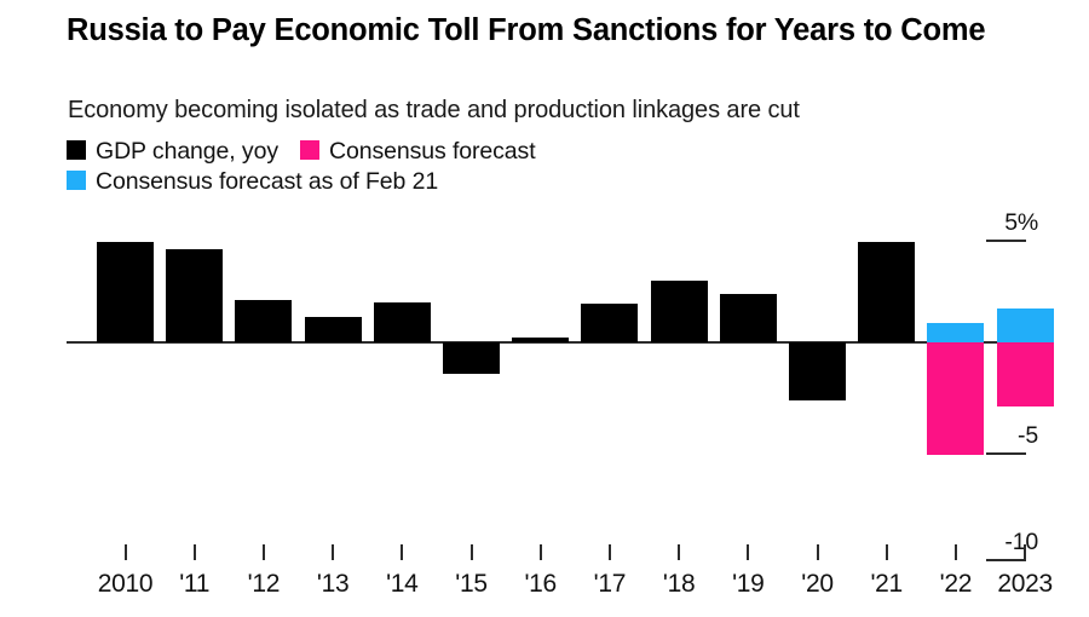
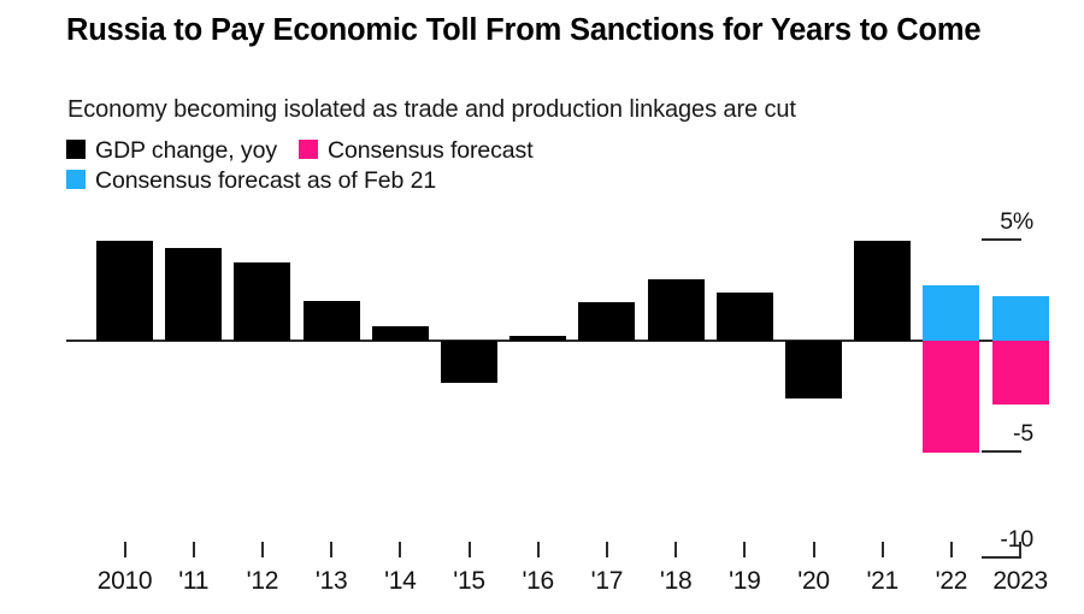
GDP change, yoy/'12: 2.0% -> 3.7%
GDP change, yoy/'13: 1.2% -> 1.9%
GDP change, yoy/'14: 1.9% -> 0.7%
GDP change, yoy/'15: -1.5% -> -2.0%
Consensus forecast as of Feb 21/'22: 0.9% -> 2.6%
Consensus forecast as of Feb 21/2023: 1.6% -> 2.1%
